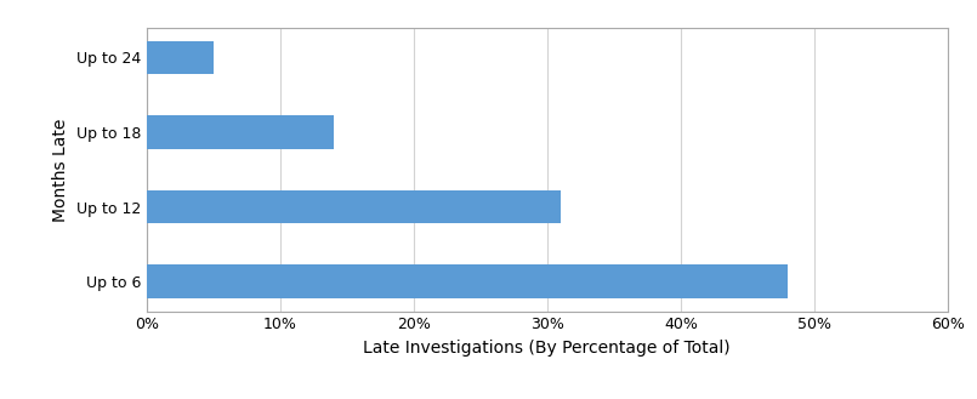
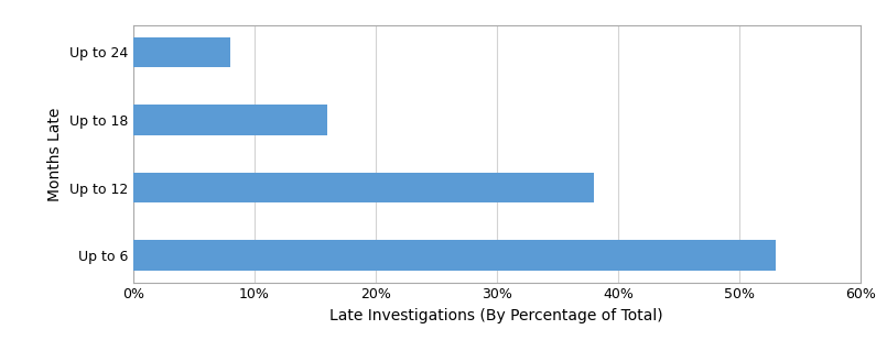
Up to 24: 5% -> 8%
Up to 18: 14% -> 16%
Up to 12: 31% -> 38%
Up to 6: 48% -> 53%
